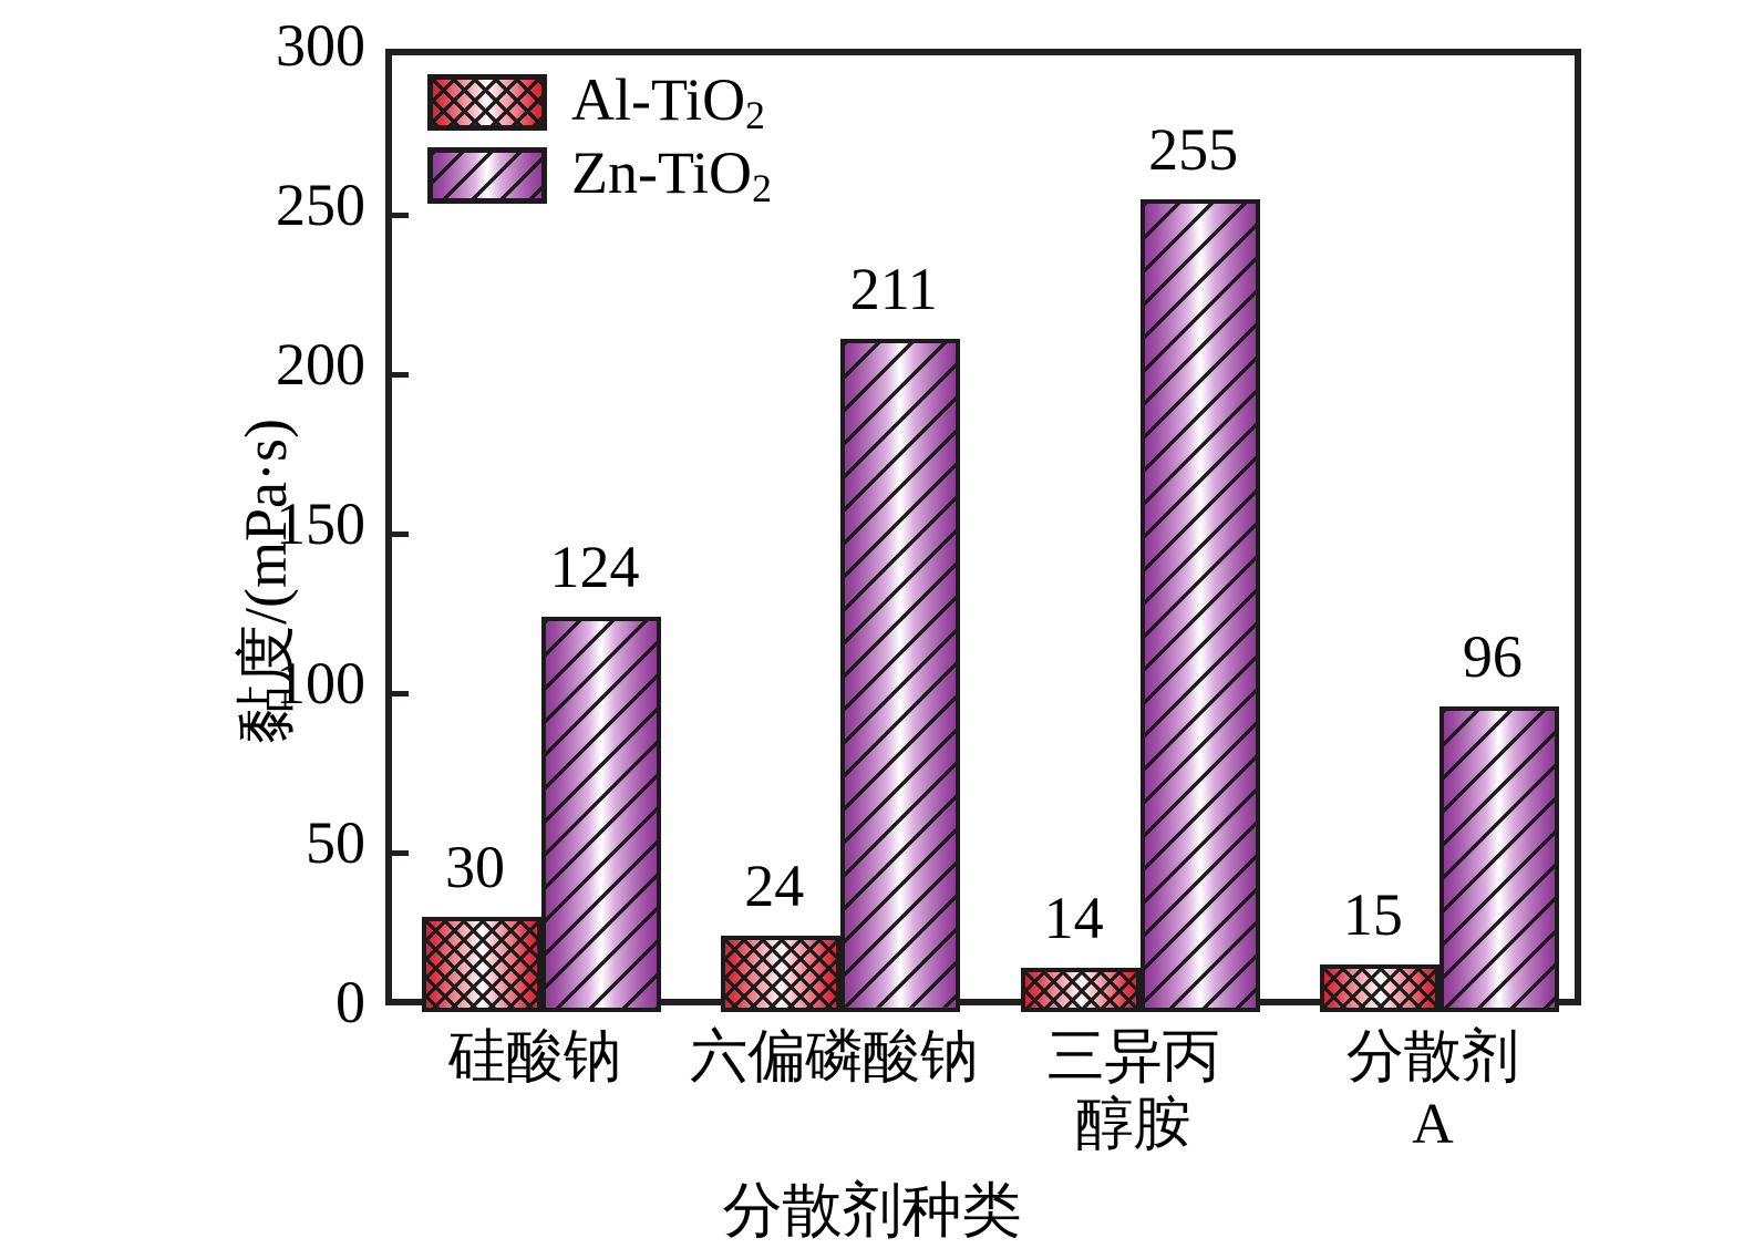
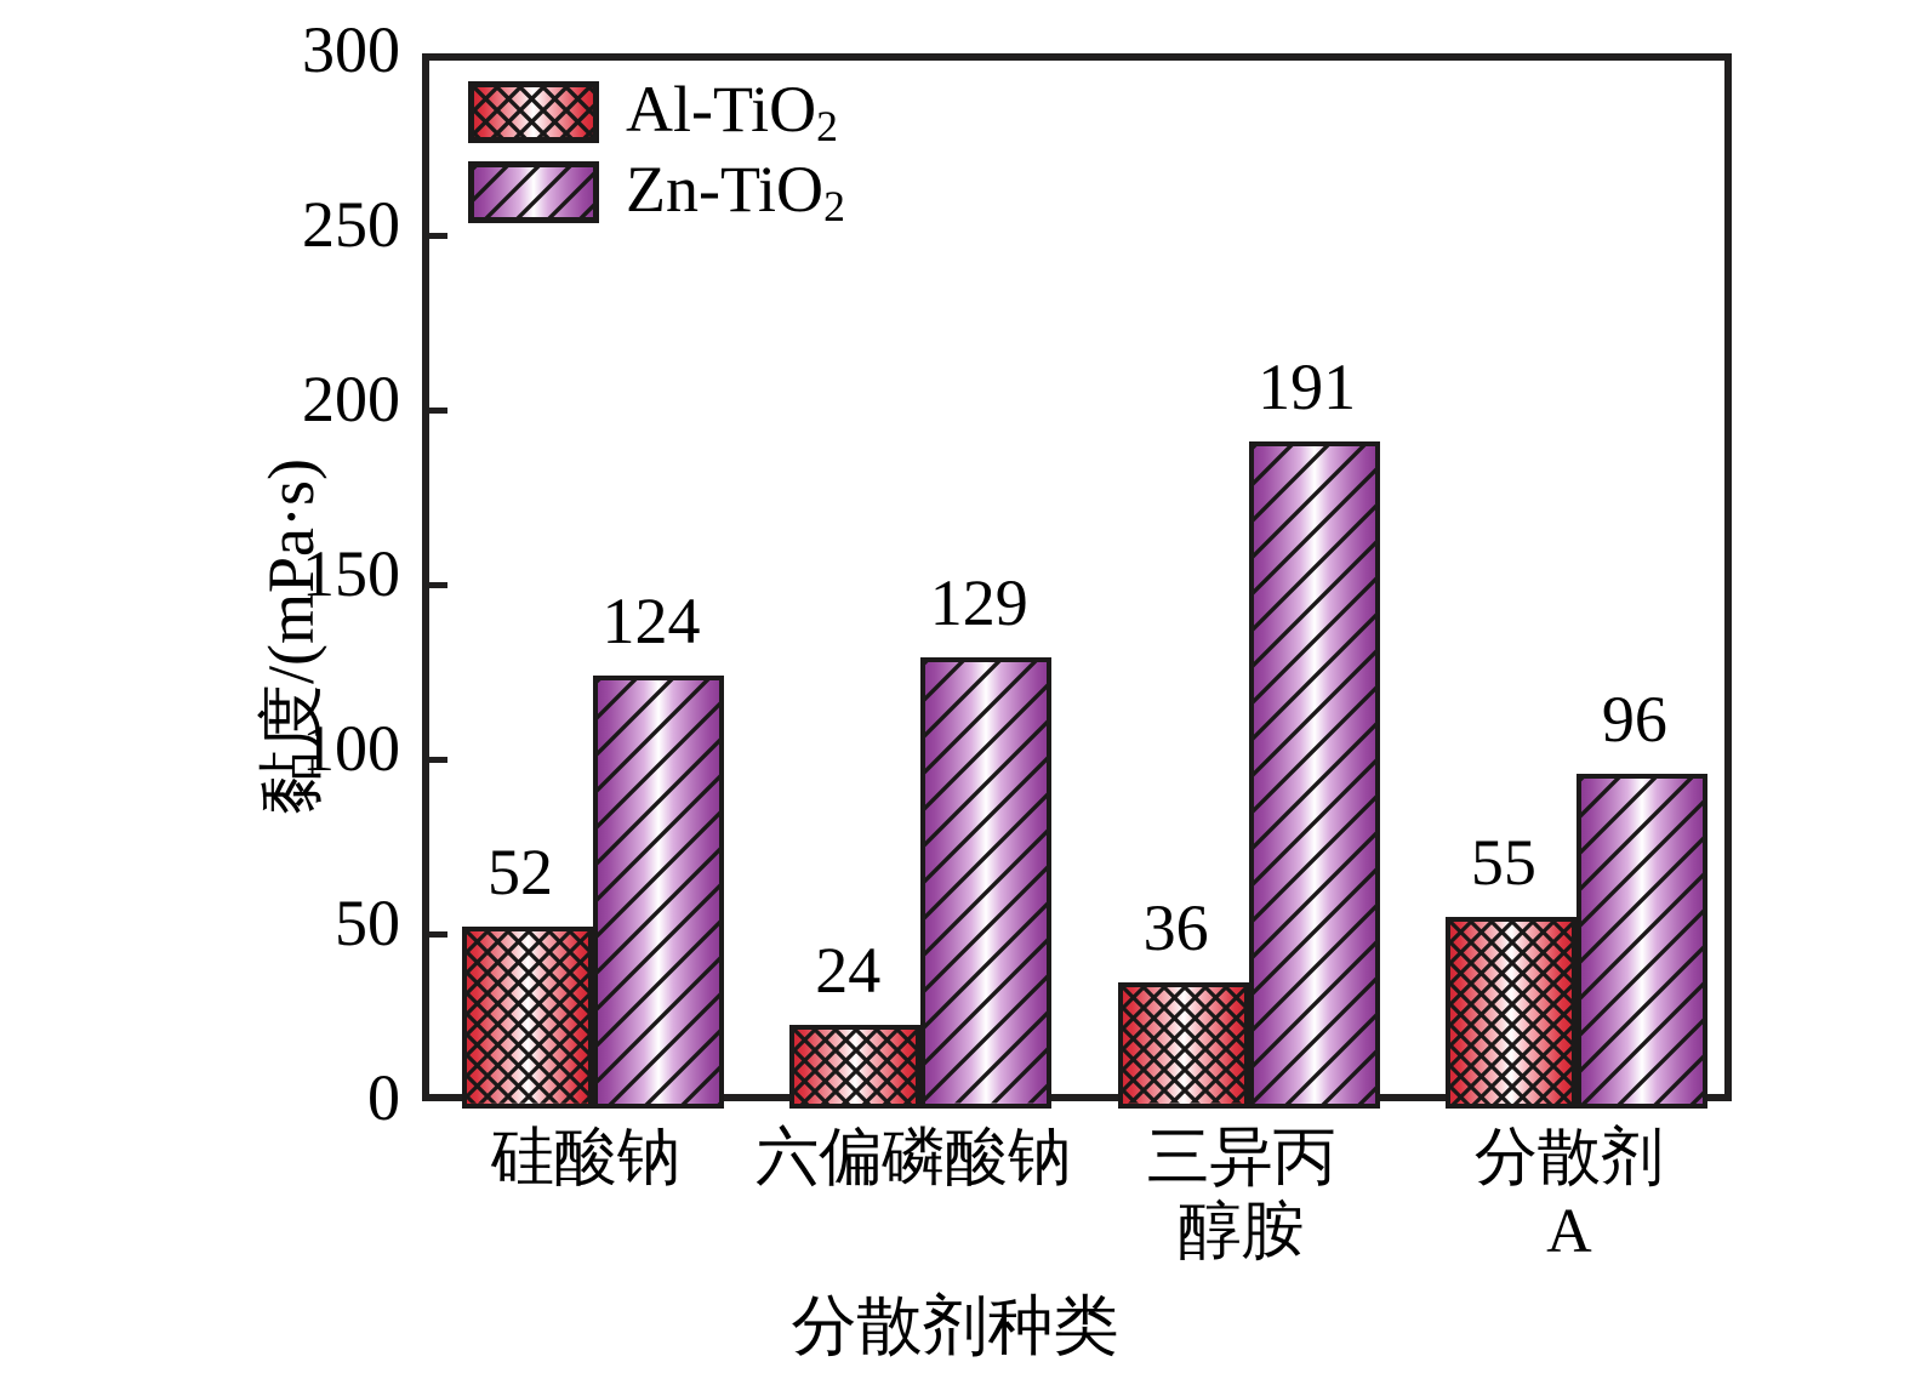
Al-TiO2/硅酸钠: 30 -> 52
Zn-TiO2/六偏磷酸钠: 211 -> 129
Al-TiO2/三异丙 醇胺: 14 -> 36
Zn-TiO2/三异丙 醇胺: 255 -> 191
Al-TiO2/分散剂 A: 15 -> 55
